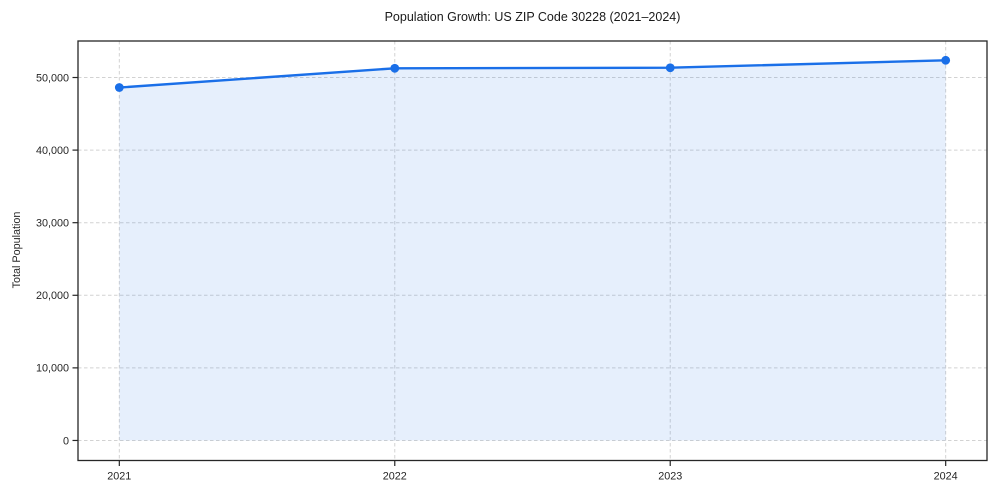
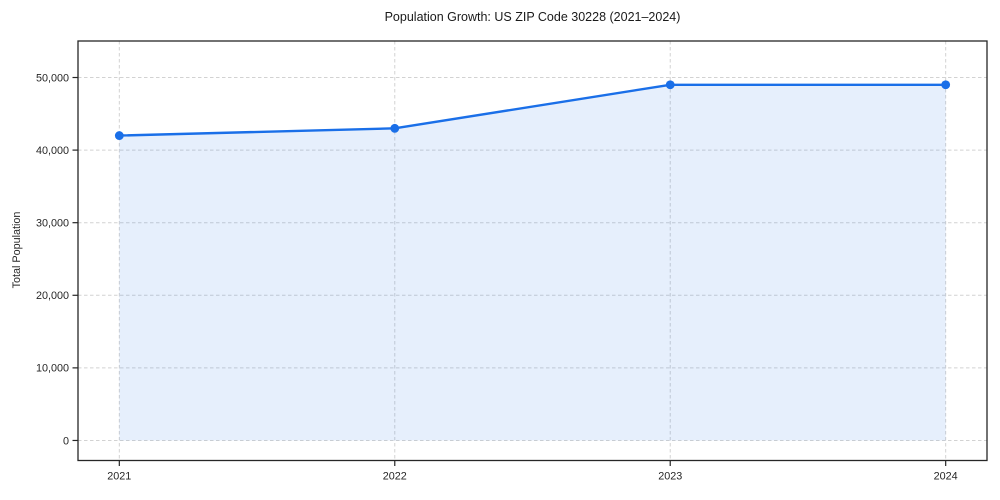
2021: 49000 -> 42000
2022: 51000 -> 43000
2023: 51000 -> 49000
2024: 52000 -> 49000
